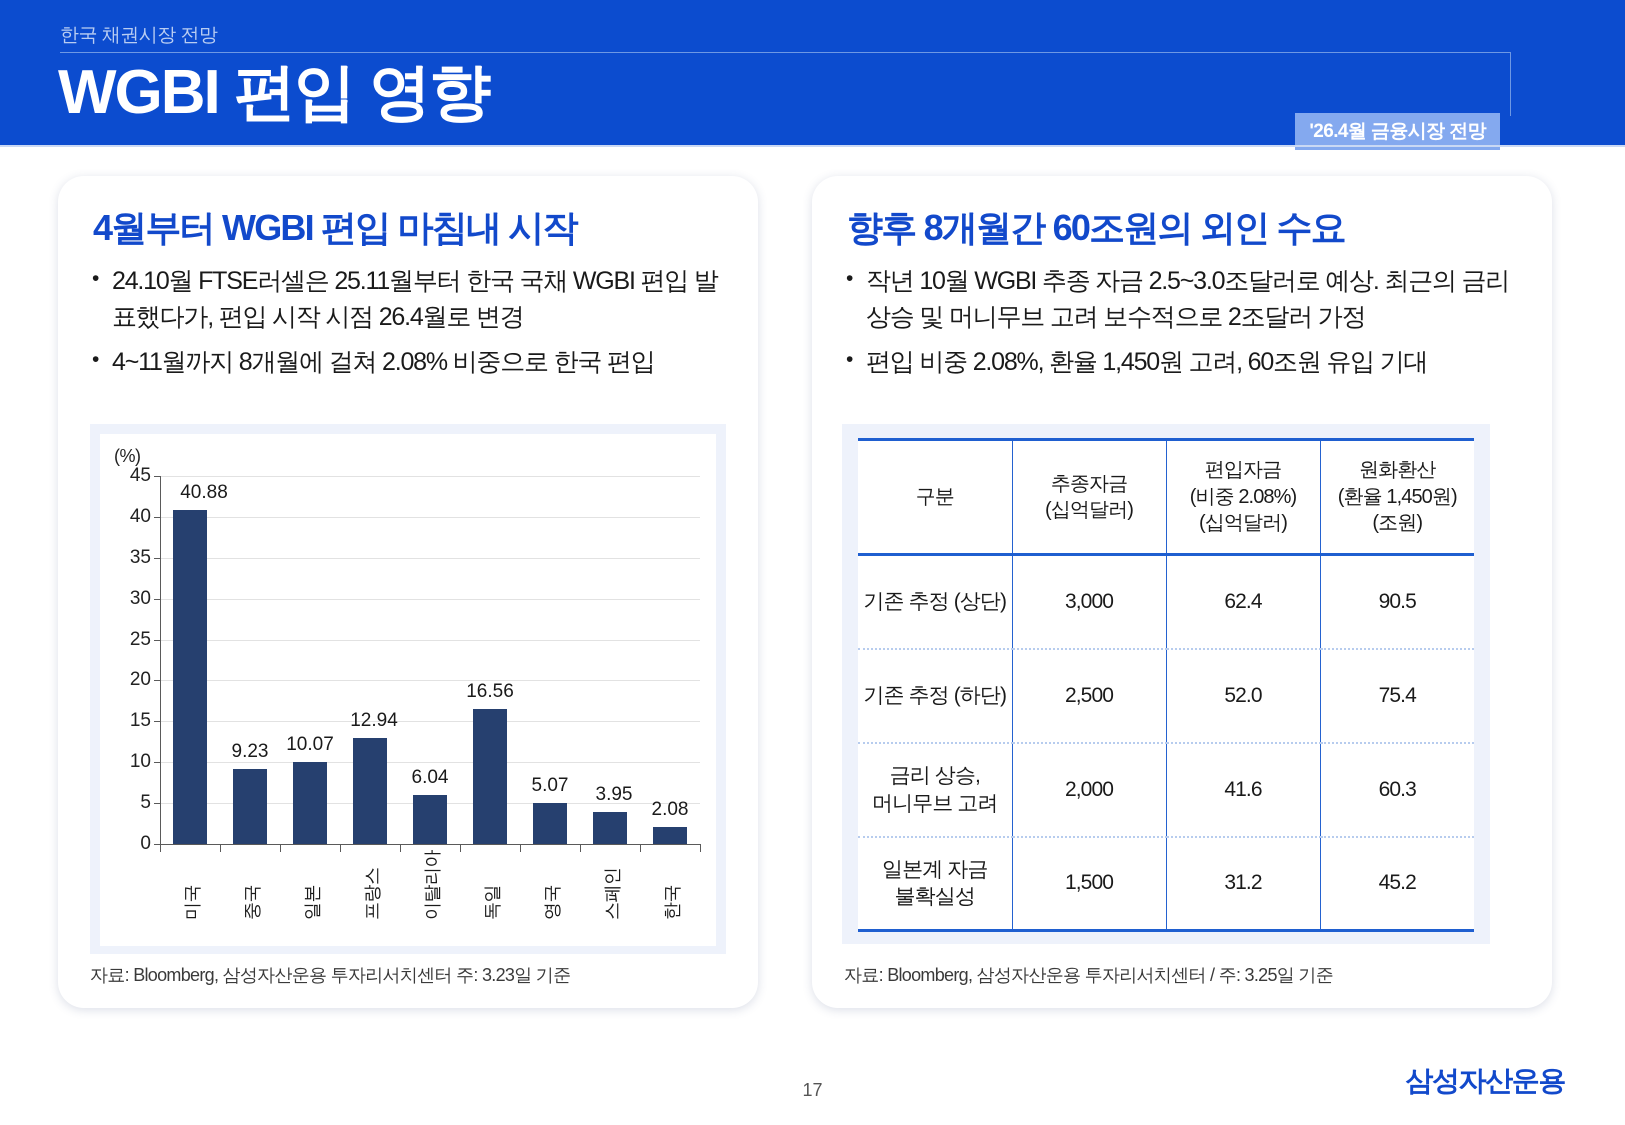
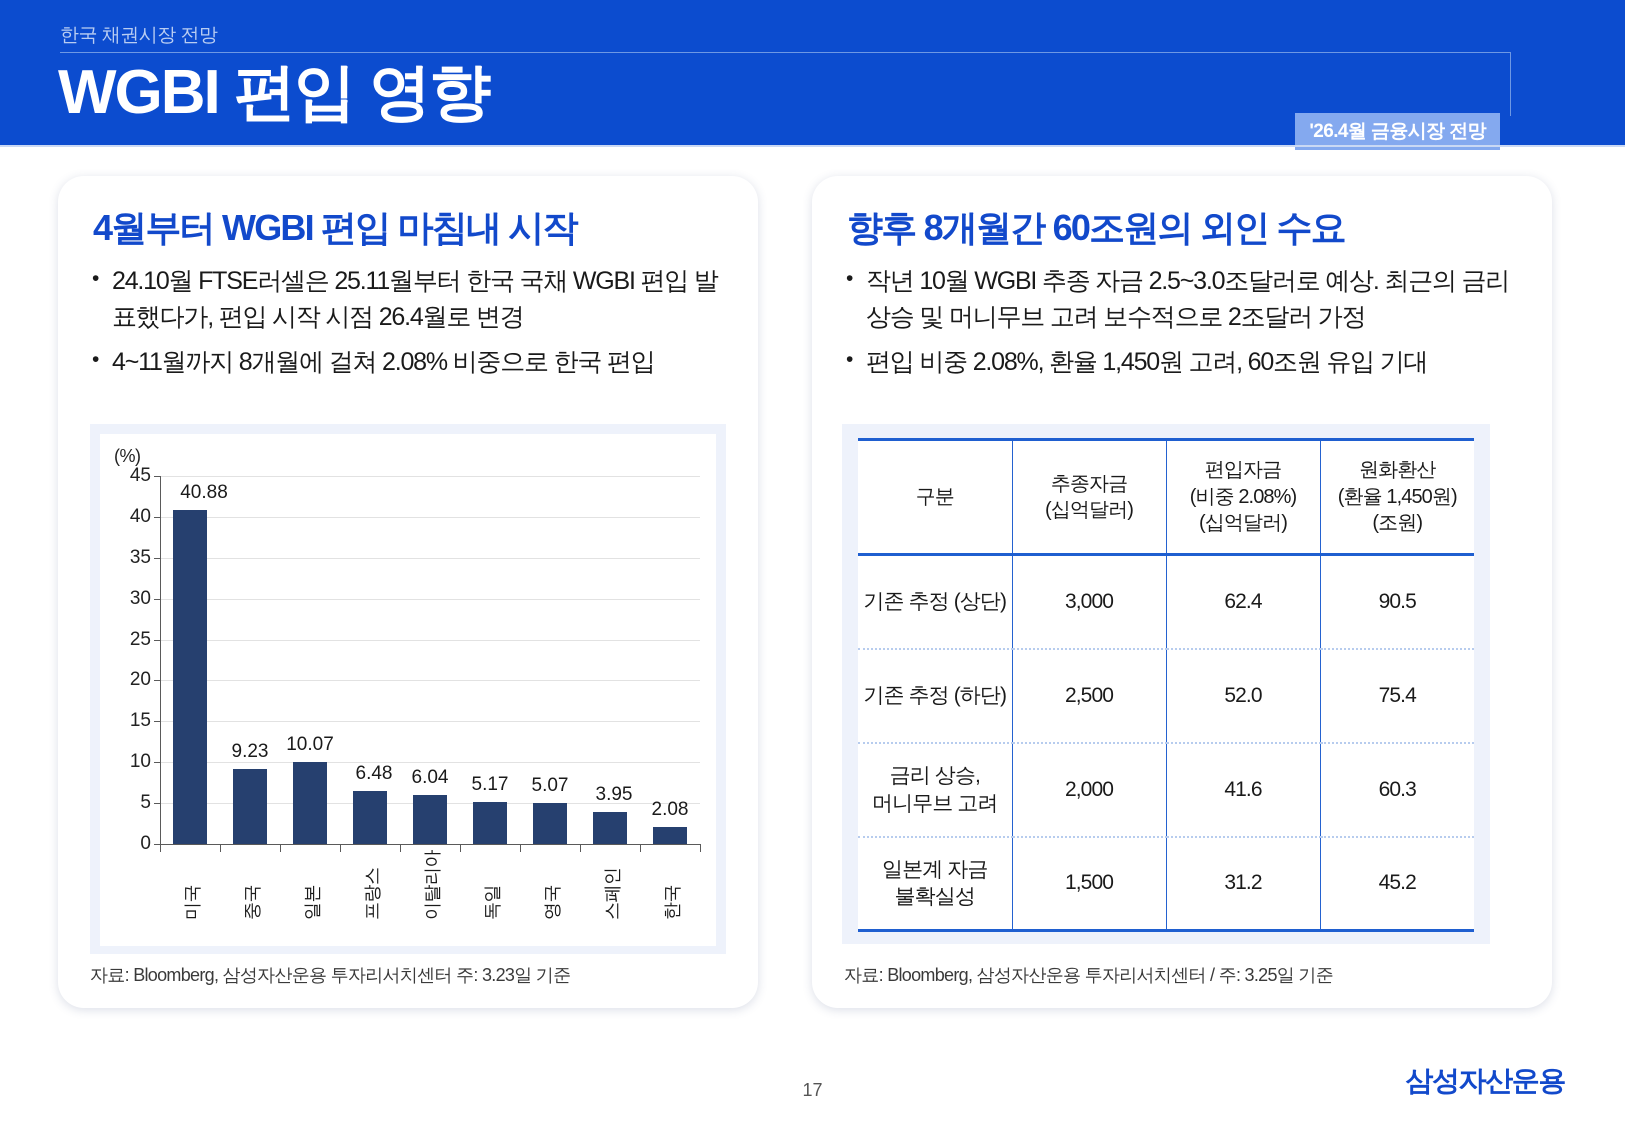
프랑스: 12.94 -> 6.48
독일: 16.56 -> 5.17
